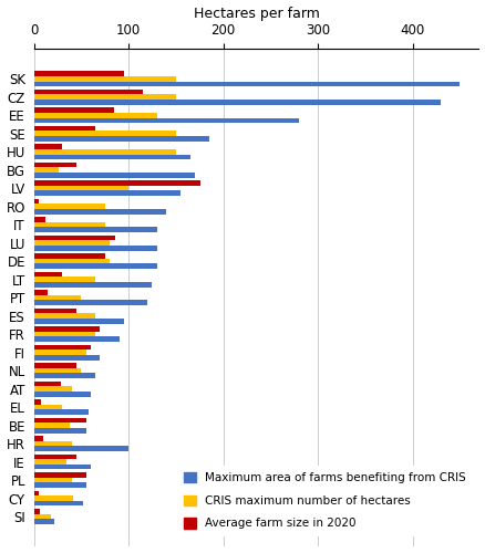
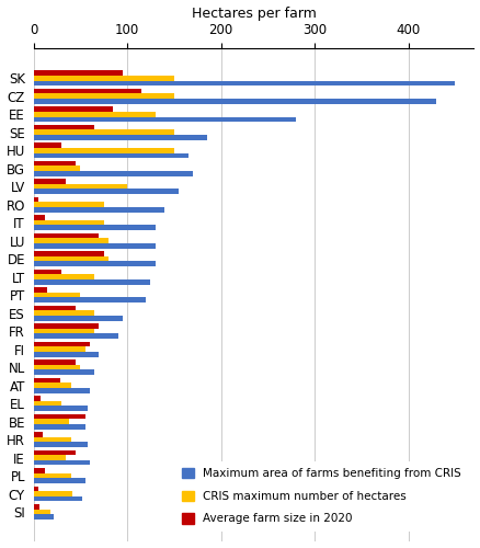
CRIS maximum number of hectares/BG: 26 -> 50
Average farm size in 2020/LV: 176 -> 35
Average farm size in 2020/LU: 86 -> 70
Maximum area of farms benefiting from CRIS/HR: 100 -> 58
Average farm size in 2020/PL: 56 -> 12
